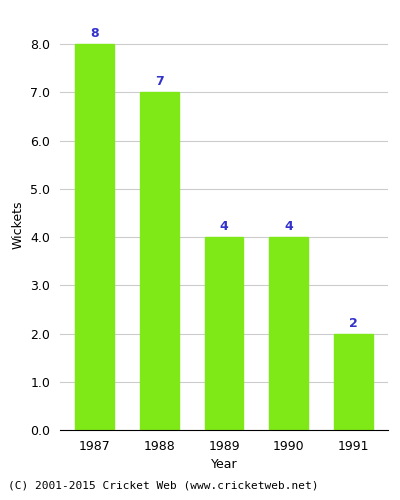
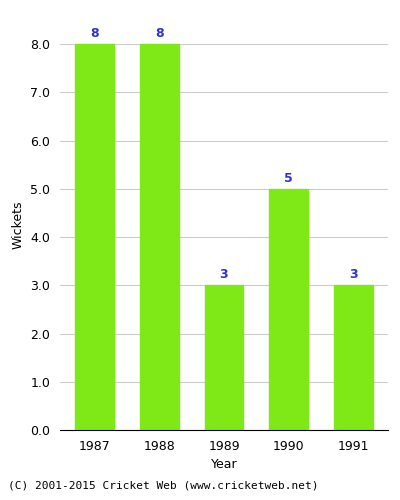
1988: 7 -> 8
1989: 4 -> 3
1990: 4 -> 5
1991: 2 -> 3
